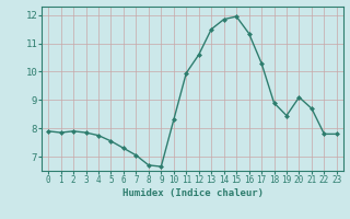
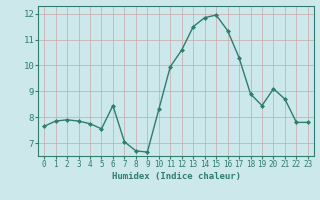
0: 7.90 -> 7.65
6: 7.30 -> 8.45
